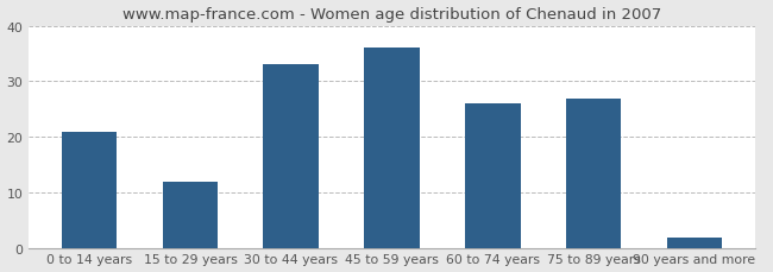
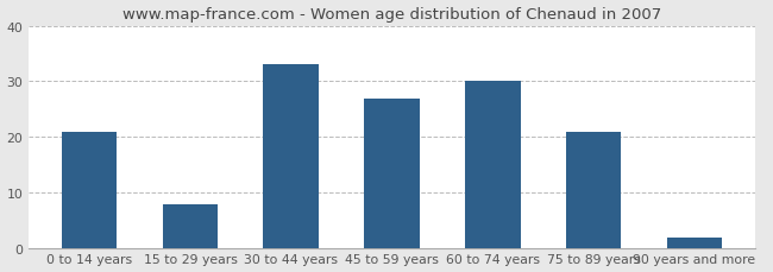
15 to 29 years: 12 -> 8
45 to 59 years: 36 -> 27
60 to 74 years: 26 -> 30
75 to 89 years: 27 -> 21
